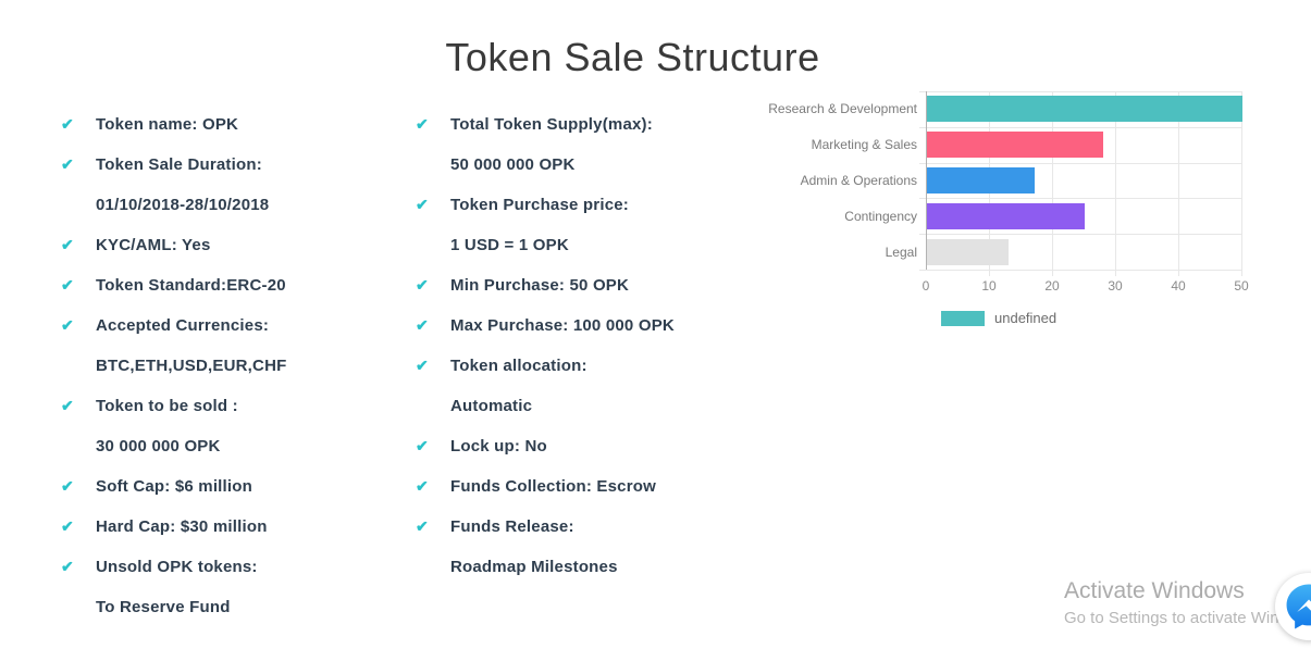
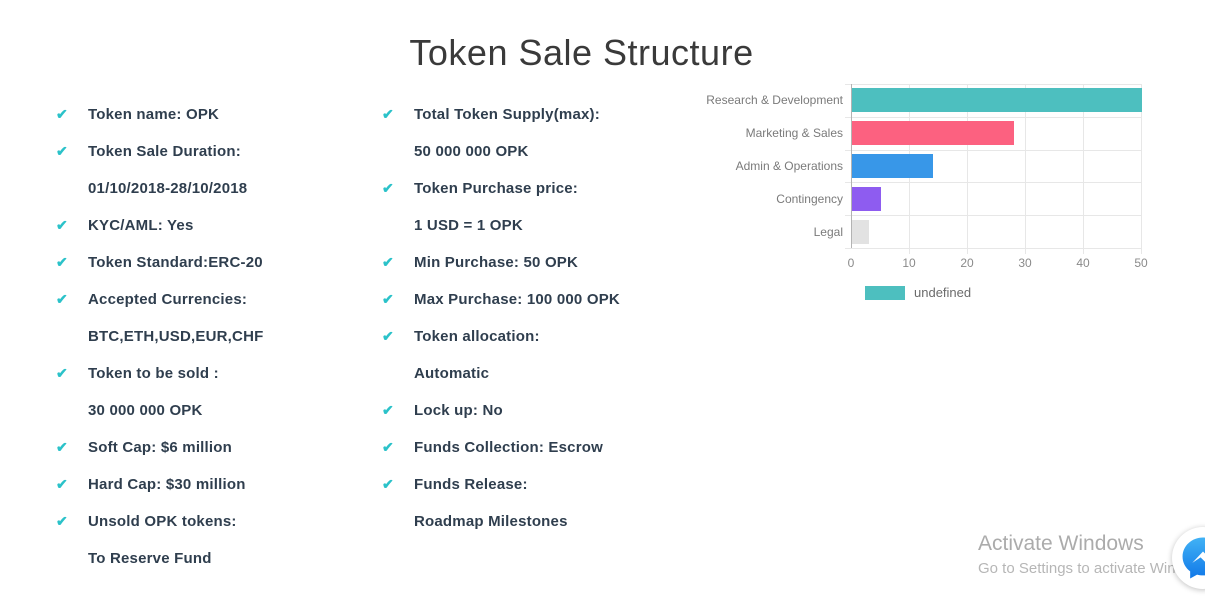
Admin & Operations: 17 -> 14
Contingency: 25 -> 5
Legal: 13 -> 3
